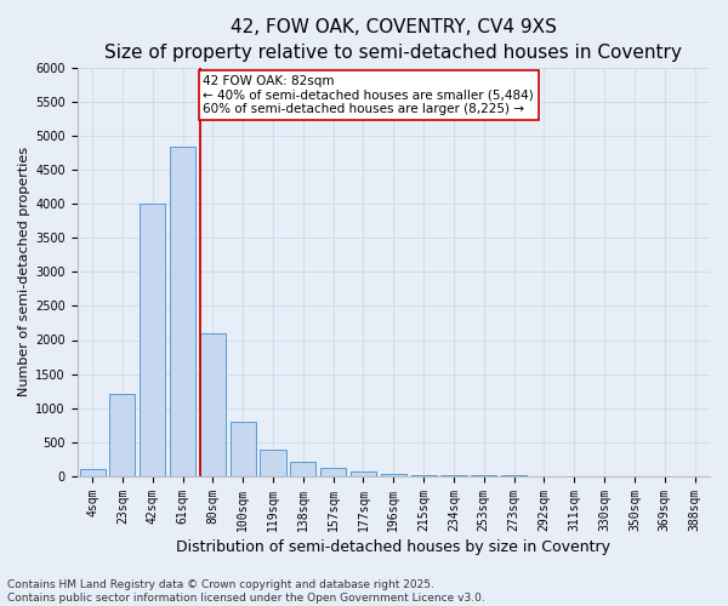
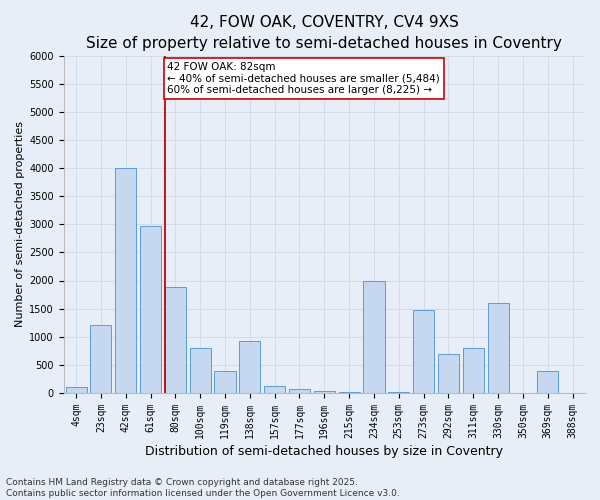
61sqm: 4850 -> 2980
80sqm: 2100 -> 1880
138sqm: 200 -> 920
234sqm: 0 -> 2000
273sqm: 0 -> 1480
292sqm: 0 -> 680
311sqm: 0 -> 800
330sqm: 0 -> 1600
369sqm: 0 -> 380
